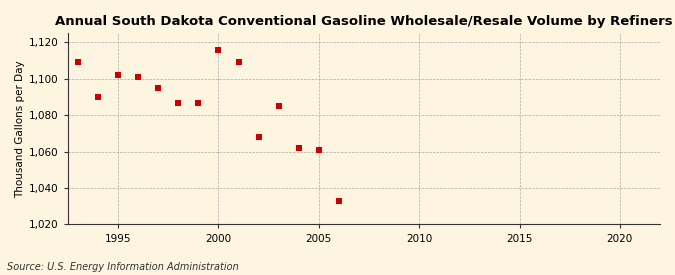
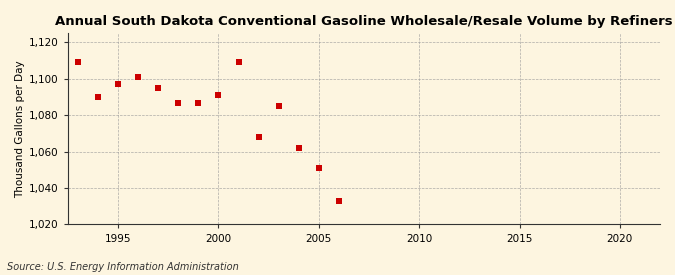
1995: 1,102 -> 1,097
2000: 1,116 -> 1,091
2005: 1,061 -> 1,051
